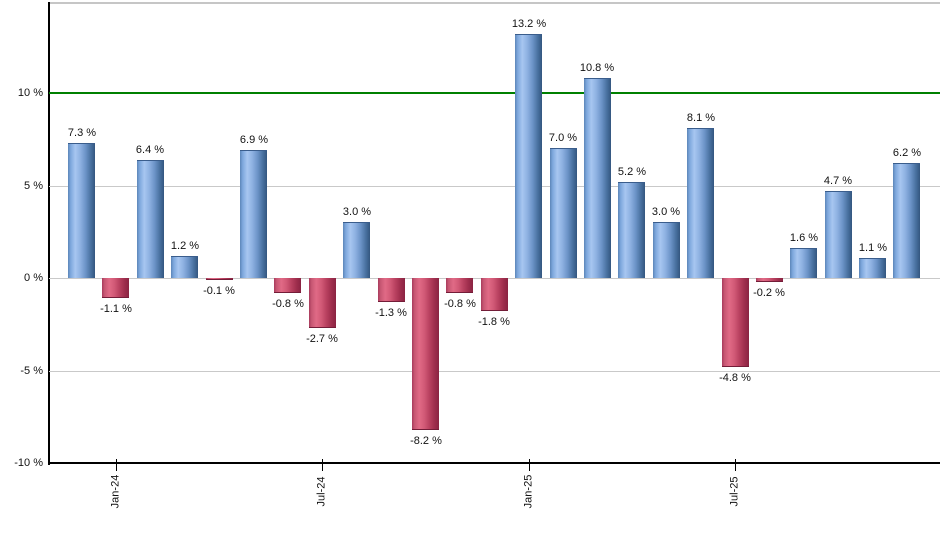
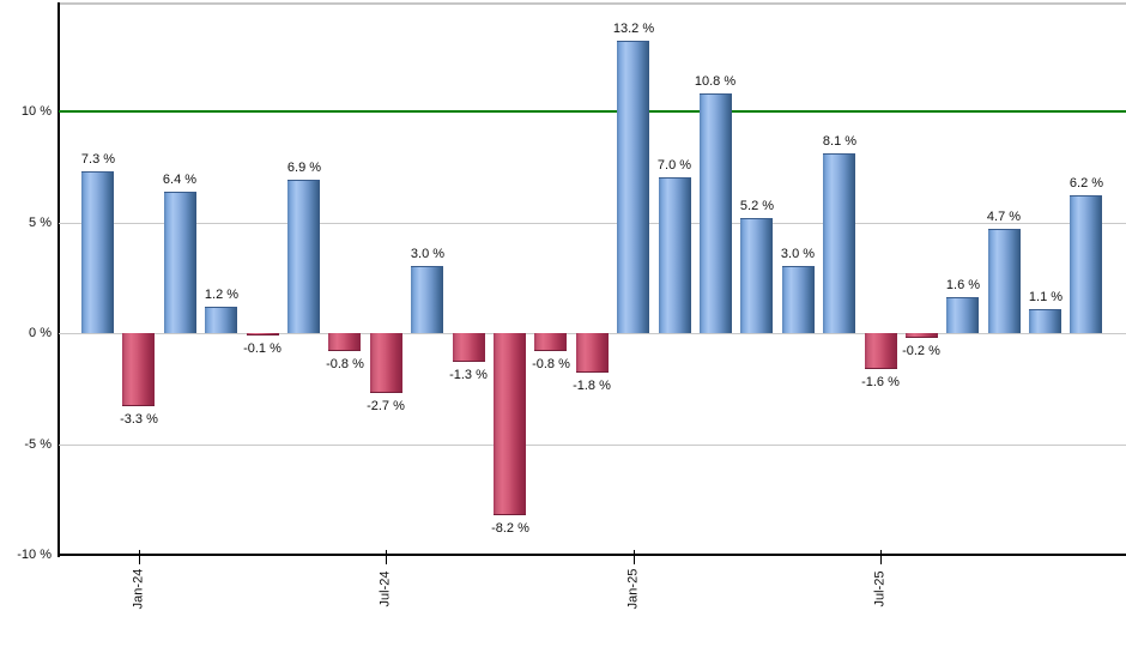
Jan-24: -1.1 -> -3.3
Jul-25: -4.8 -> -1.6
